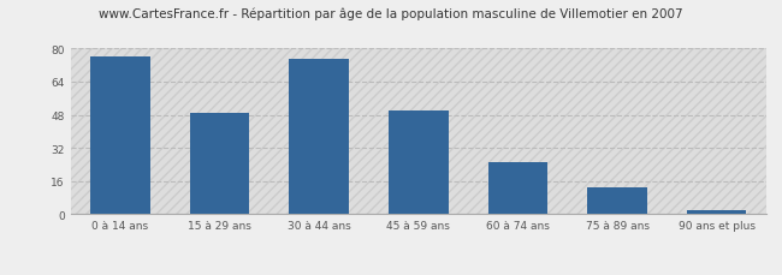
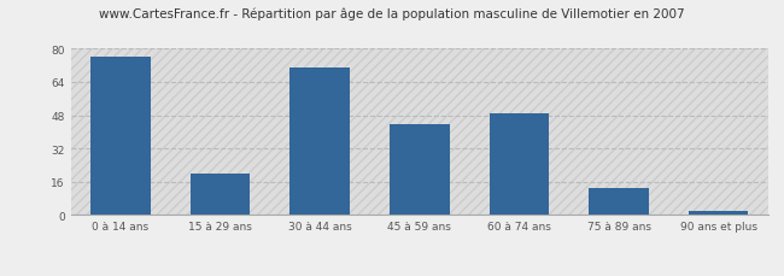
15 à 29 ans: 49 -> 20
30 à 44 ans: 75 -> 71
45 à 59 ans: 50 -> 44
60 à 74 ans: 25 -> 49
